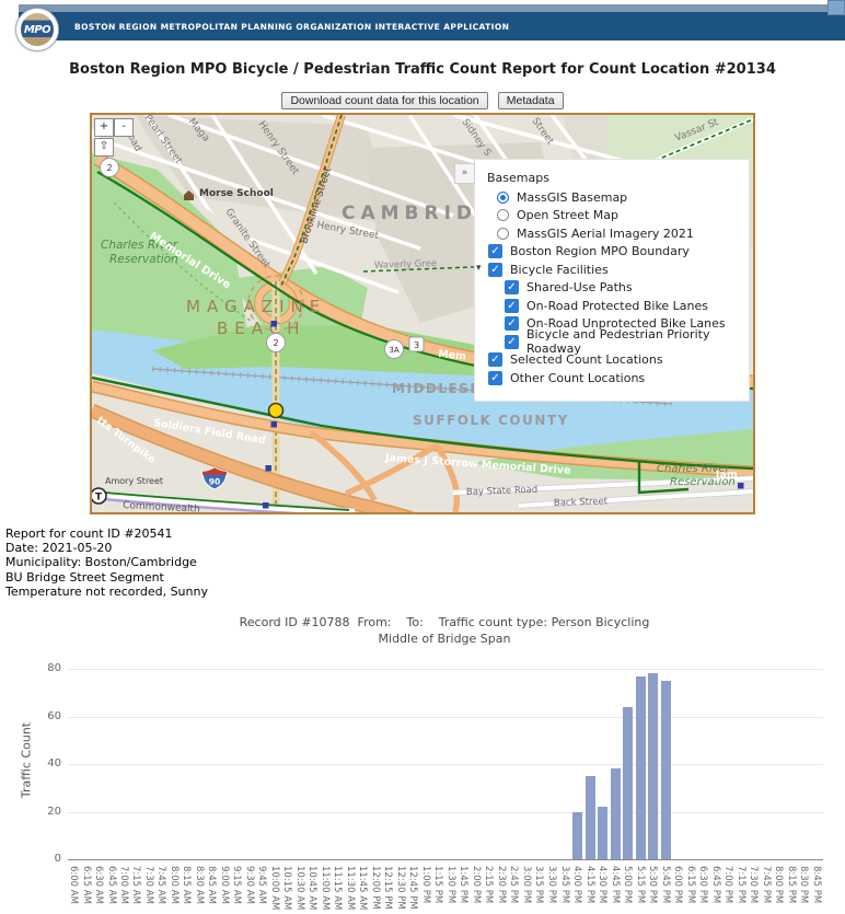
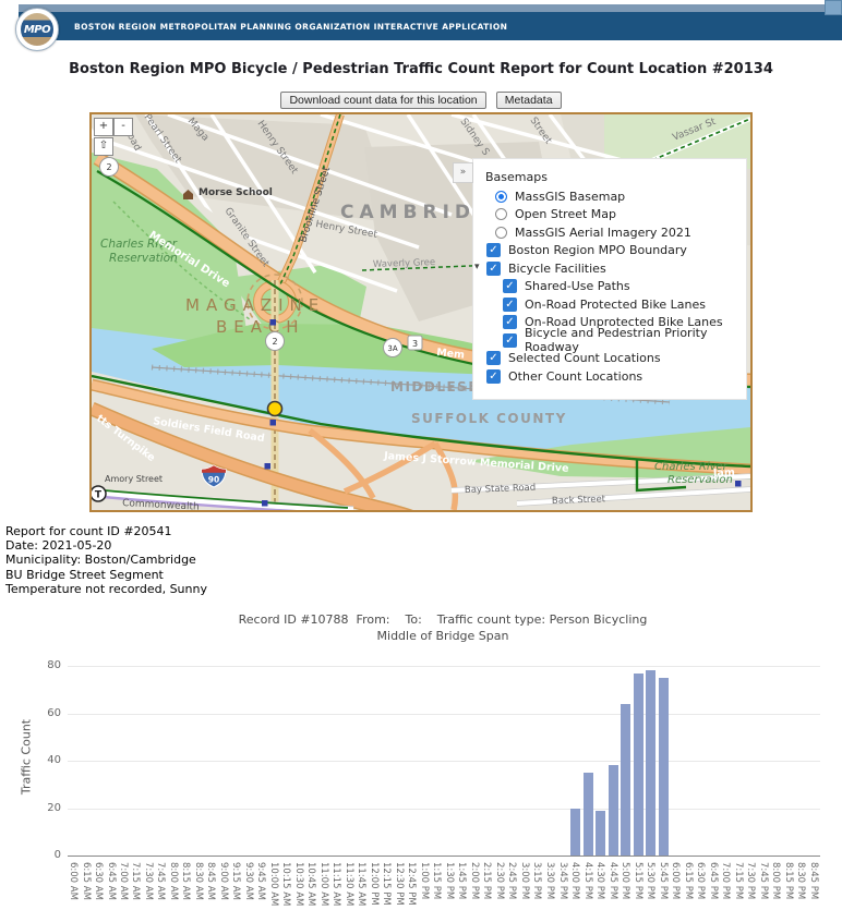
4:30 PM: 22 -> 19
